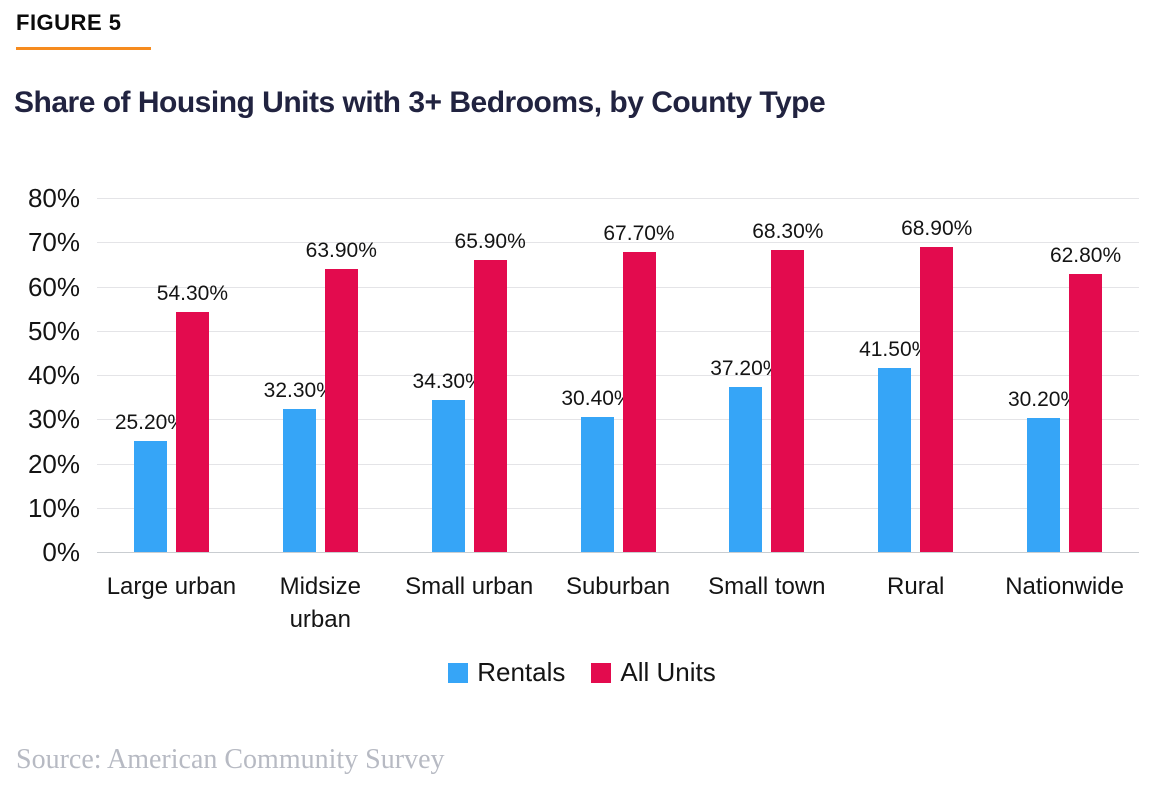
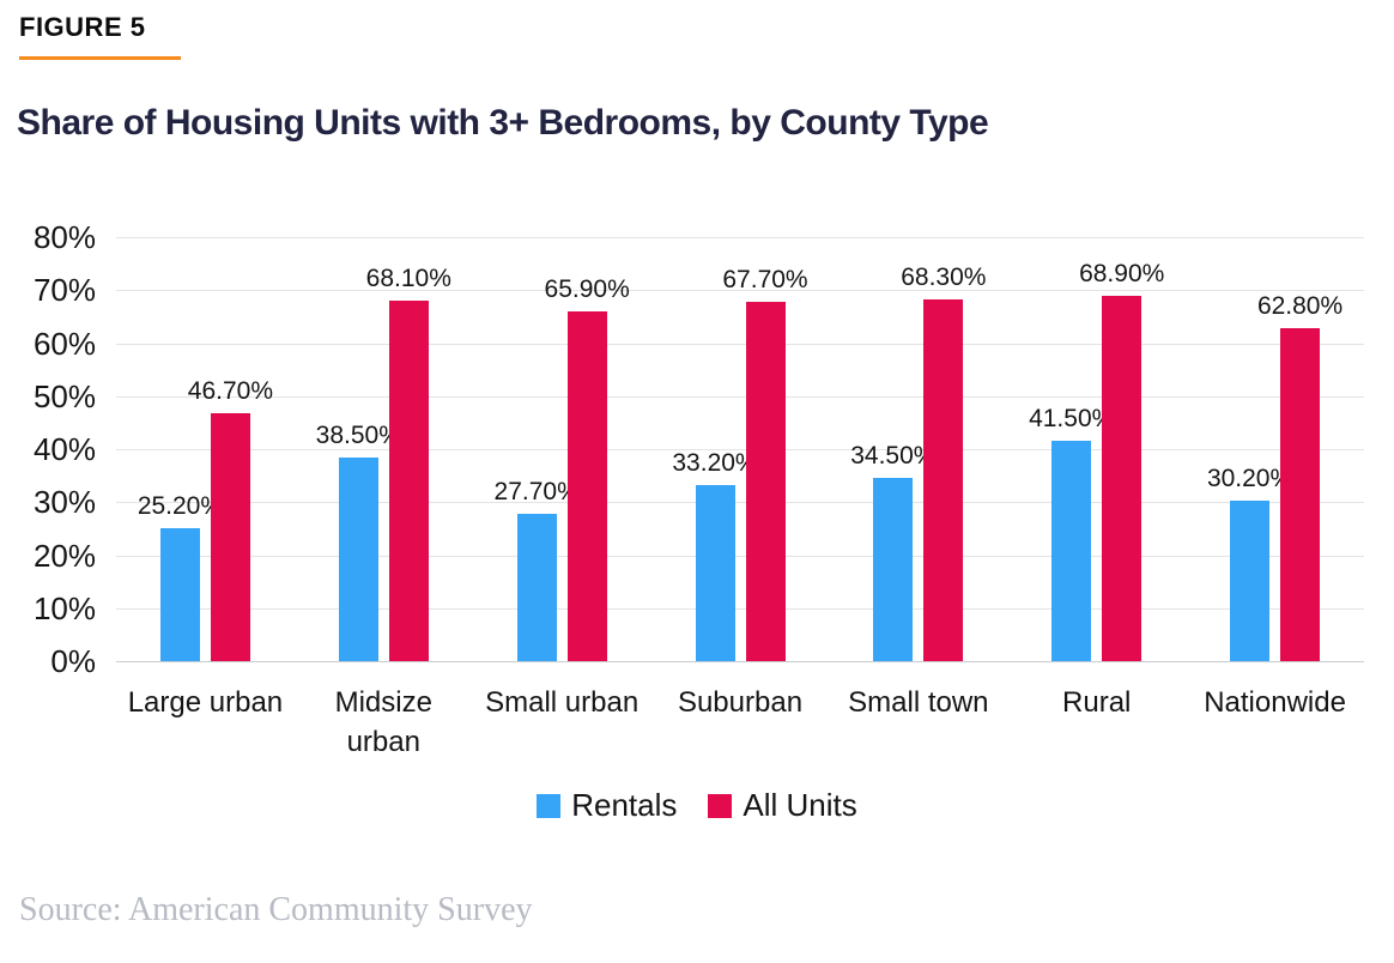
All Units/Large urban: 54.30% -> 46.70%
Rentals/Midsize urban: 32.30% -> 38.50%
All Units/Midsize urban: 63.90% -> 68.10%
Rentals/Small urban: 34.30% -> 27.70%
Rentals/Suburban: 30.40% -> 33.20%
Rentals/Small town: 37.20% -> 34.50%
